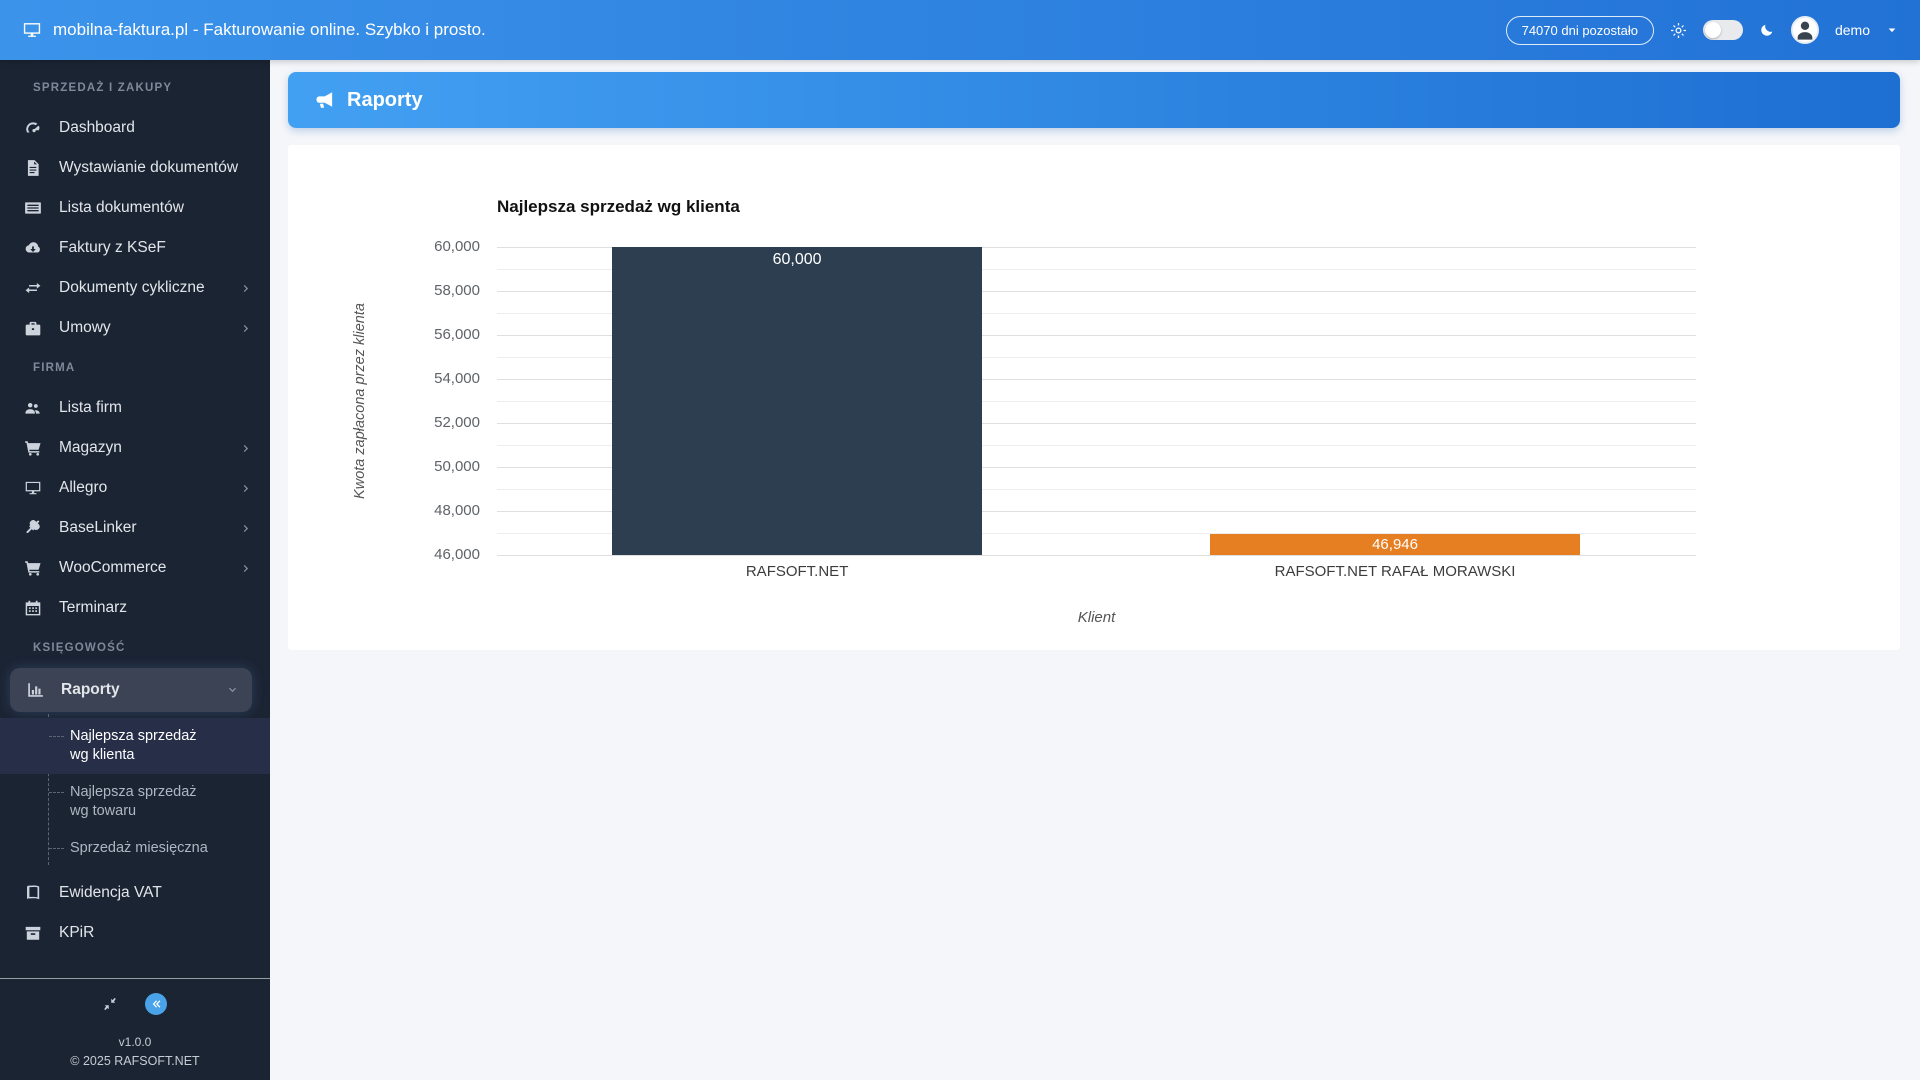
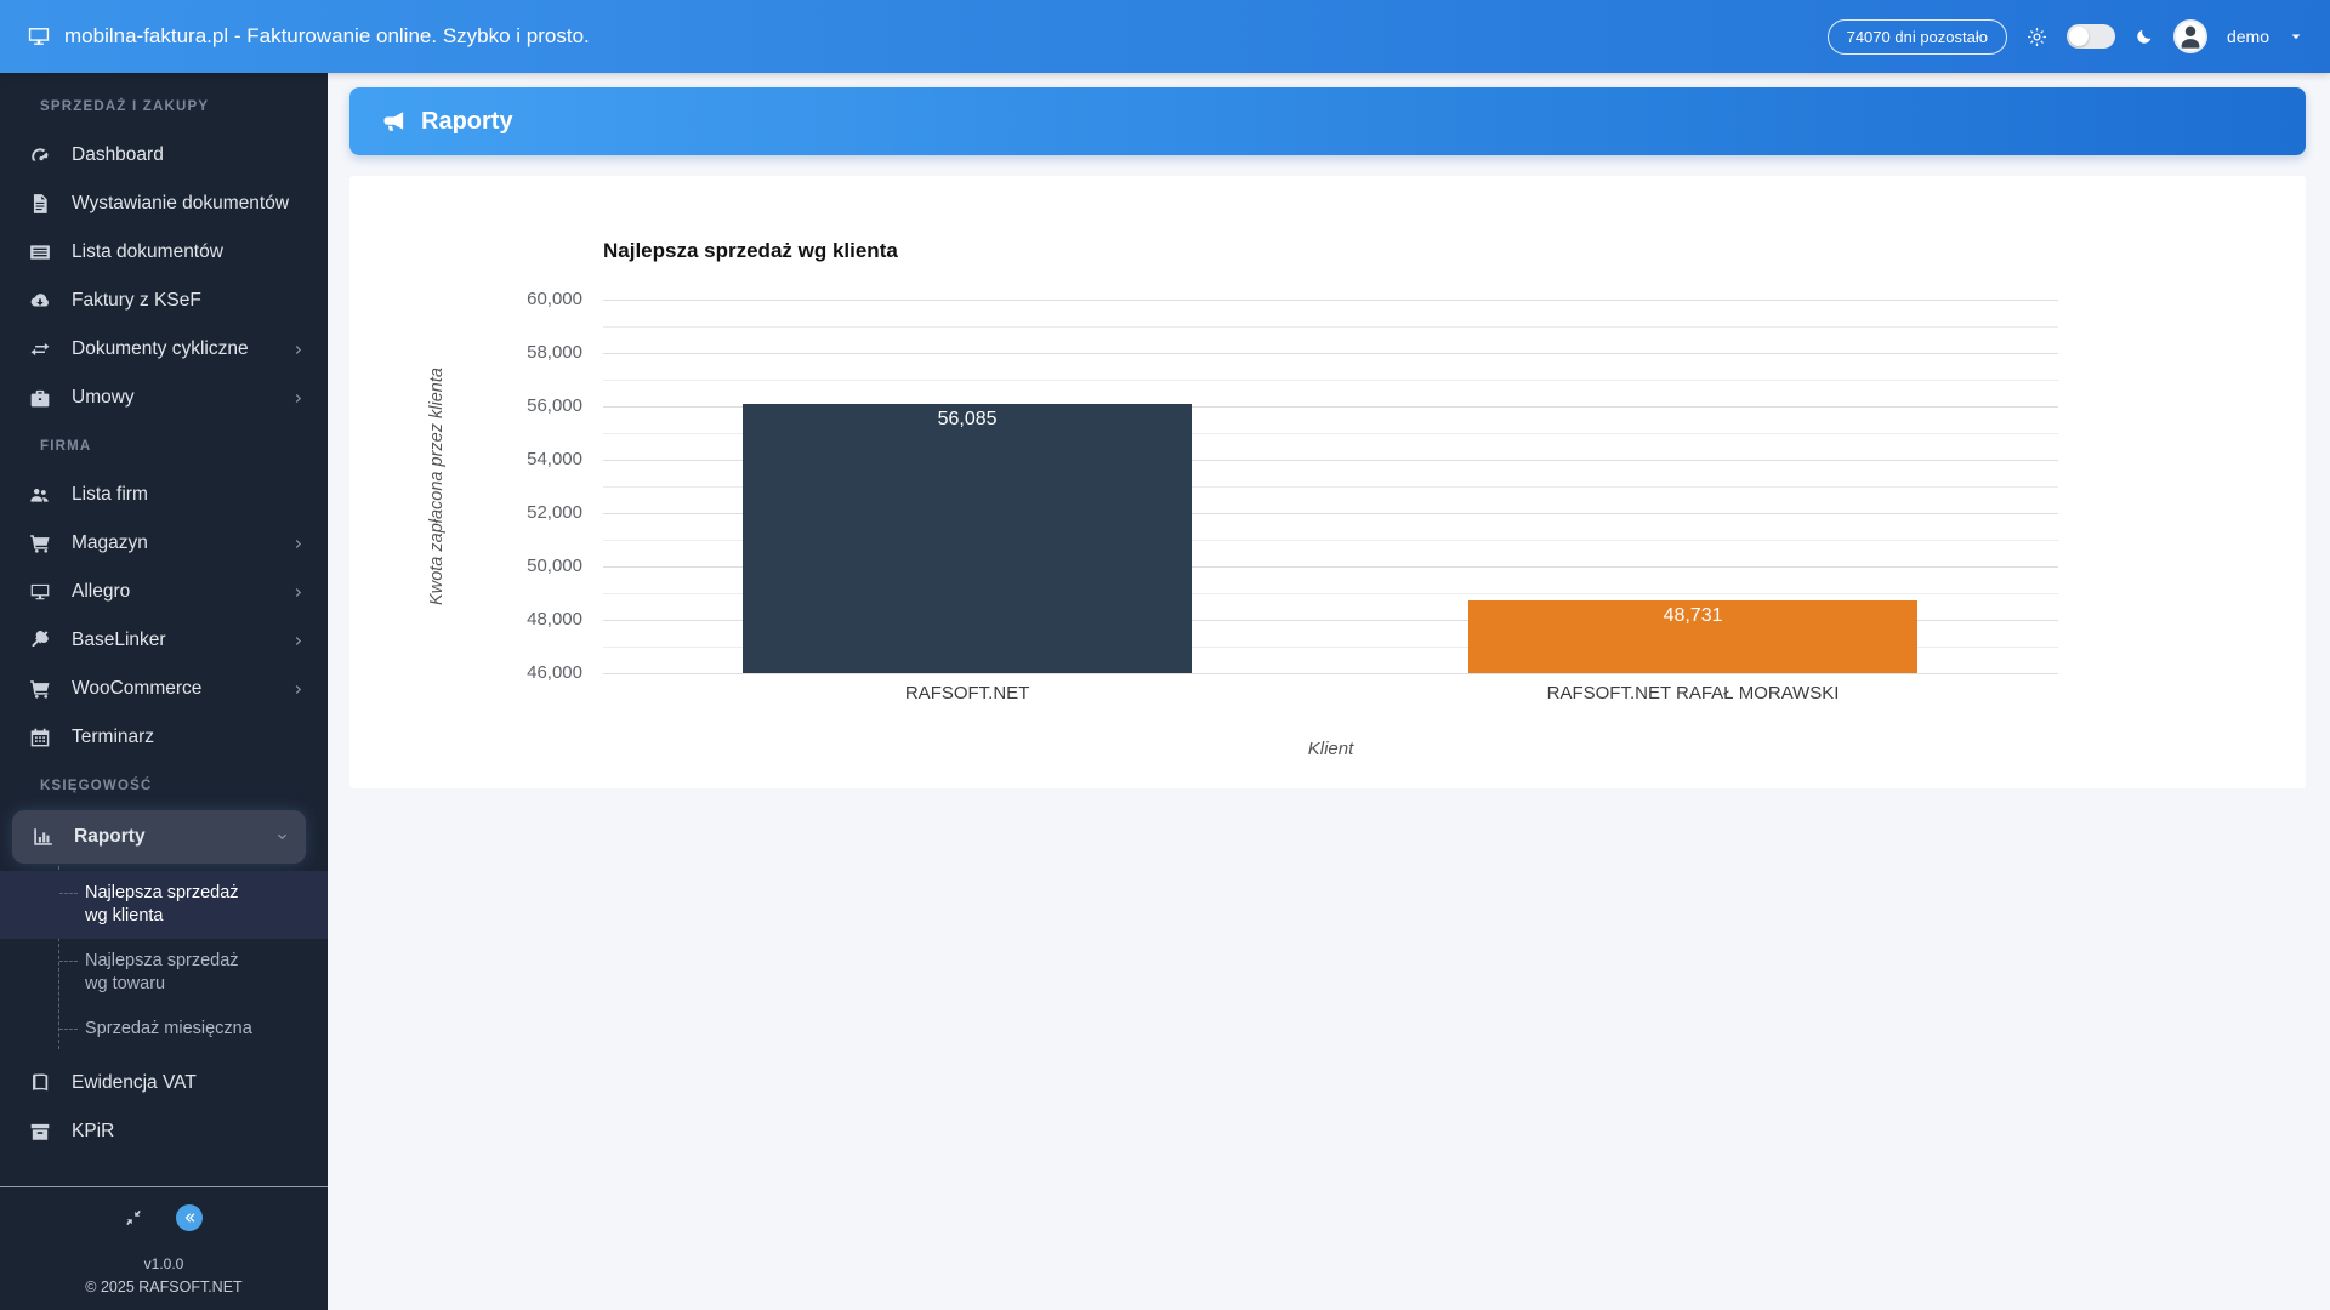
RAFSOFT.NET: 60,000 -> 56,085
RAFSOFT.NET RAFAŁ MORAWSKI: 46,946 -> 48,731
